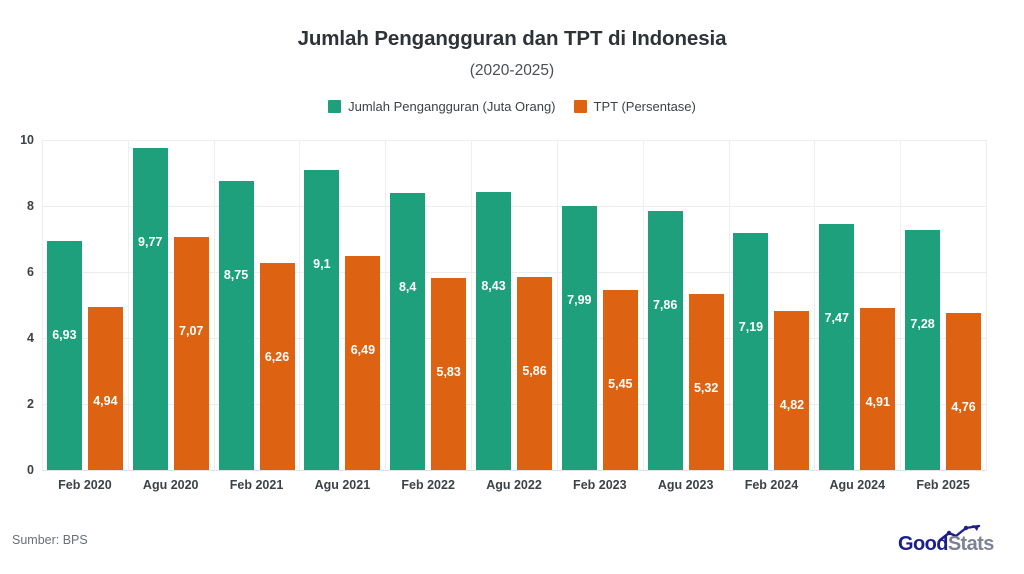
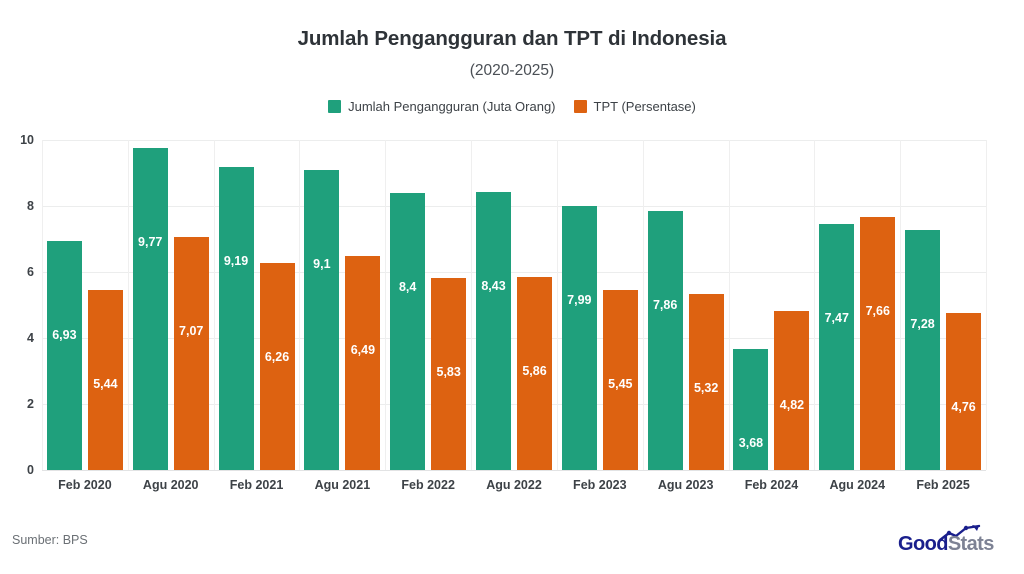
TPT (Persentase)/Feb 2020: 4,94 -> 5,44
Jumlah Pengangguran (Juta Orang)/Feb 2021: 8,75 -> 9,19
Jumlah Pengangguran (Juta Orang)/Feb 2024: 7,19 -> 3,68
TPT (Persentase)/Agu 2024: 4,91 -> 7,66
